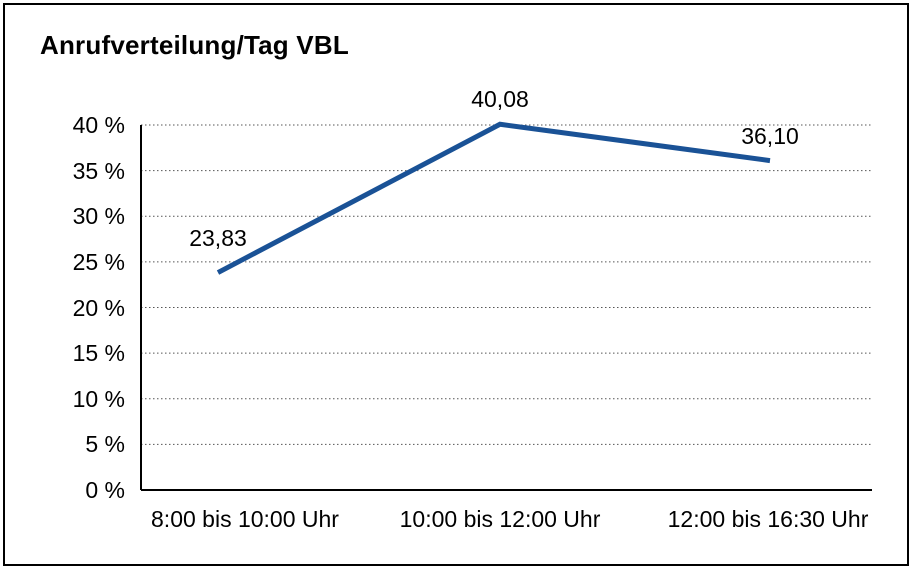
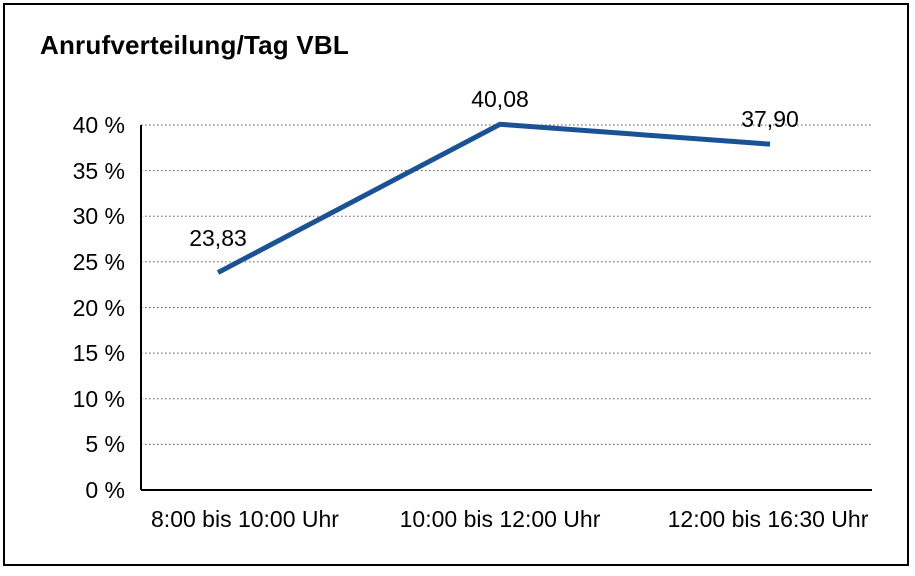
12:00 bis 16:30 Uhr: 36,10 -> 37,90
